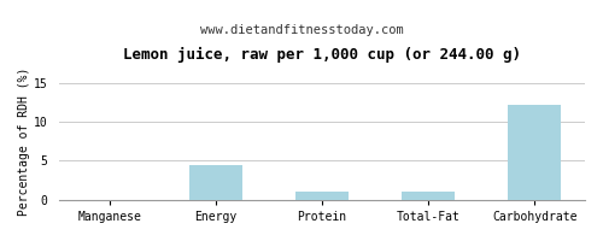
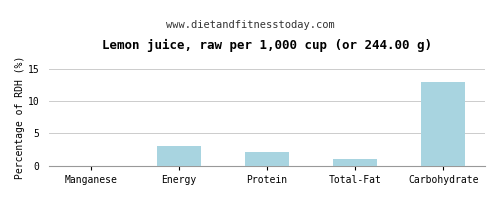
Energy: 4.4 -> 3.0
Protein: 1.0 -> 2.1
Carbohydrate: 12.2 -> 13.0
